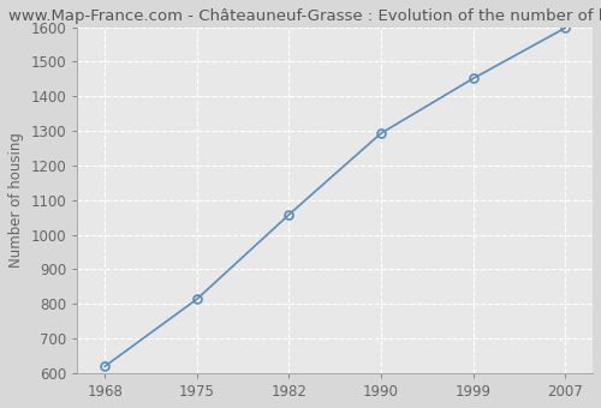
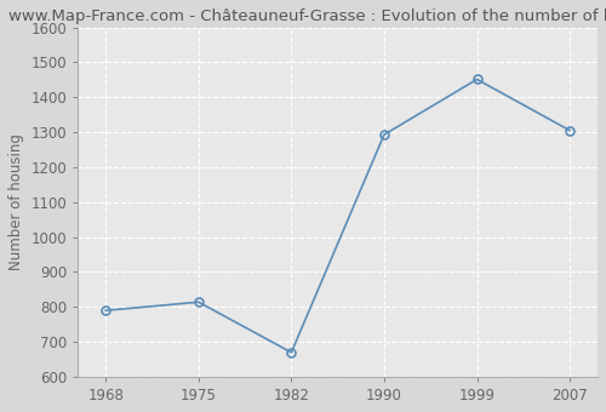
1968: 620 -> 790
1982: 1058 -> 670
2007: 1597 -> 1305
